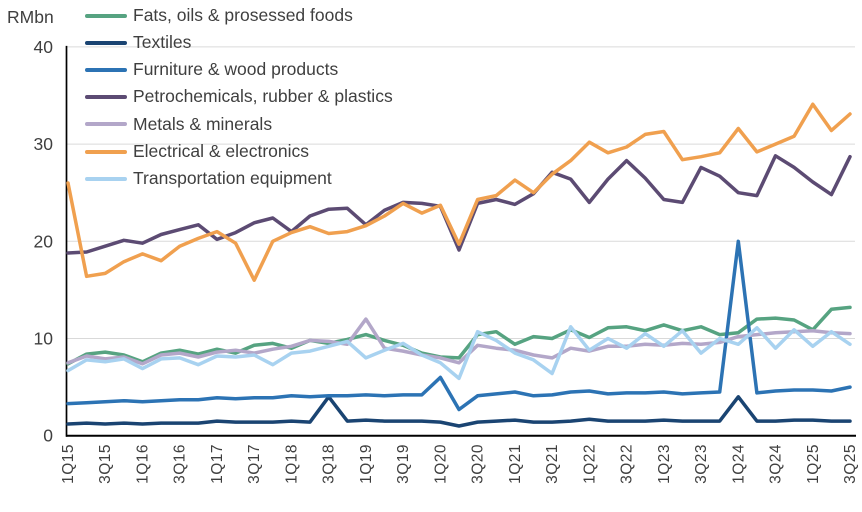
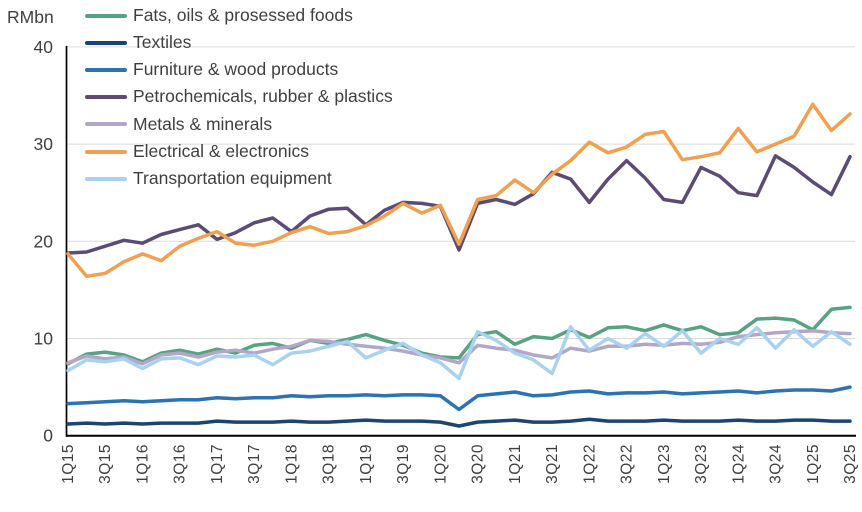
Electrical & electronics/1Q15: 26 -> 19
Electrical & electronics/3Q17: 16 -> 20
Textiles/3Q18: 4 -> 1
Metals & minerals/1Q19: 12 -> 9
Furniture & wood products/1Q20: 6 -> 4
Textiles/1Q24: 4 -> 2
Furniture & wood products/1Q24: 20 -> 5
